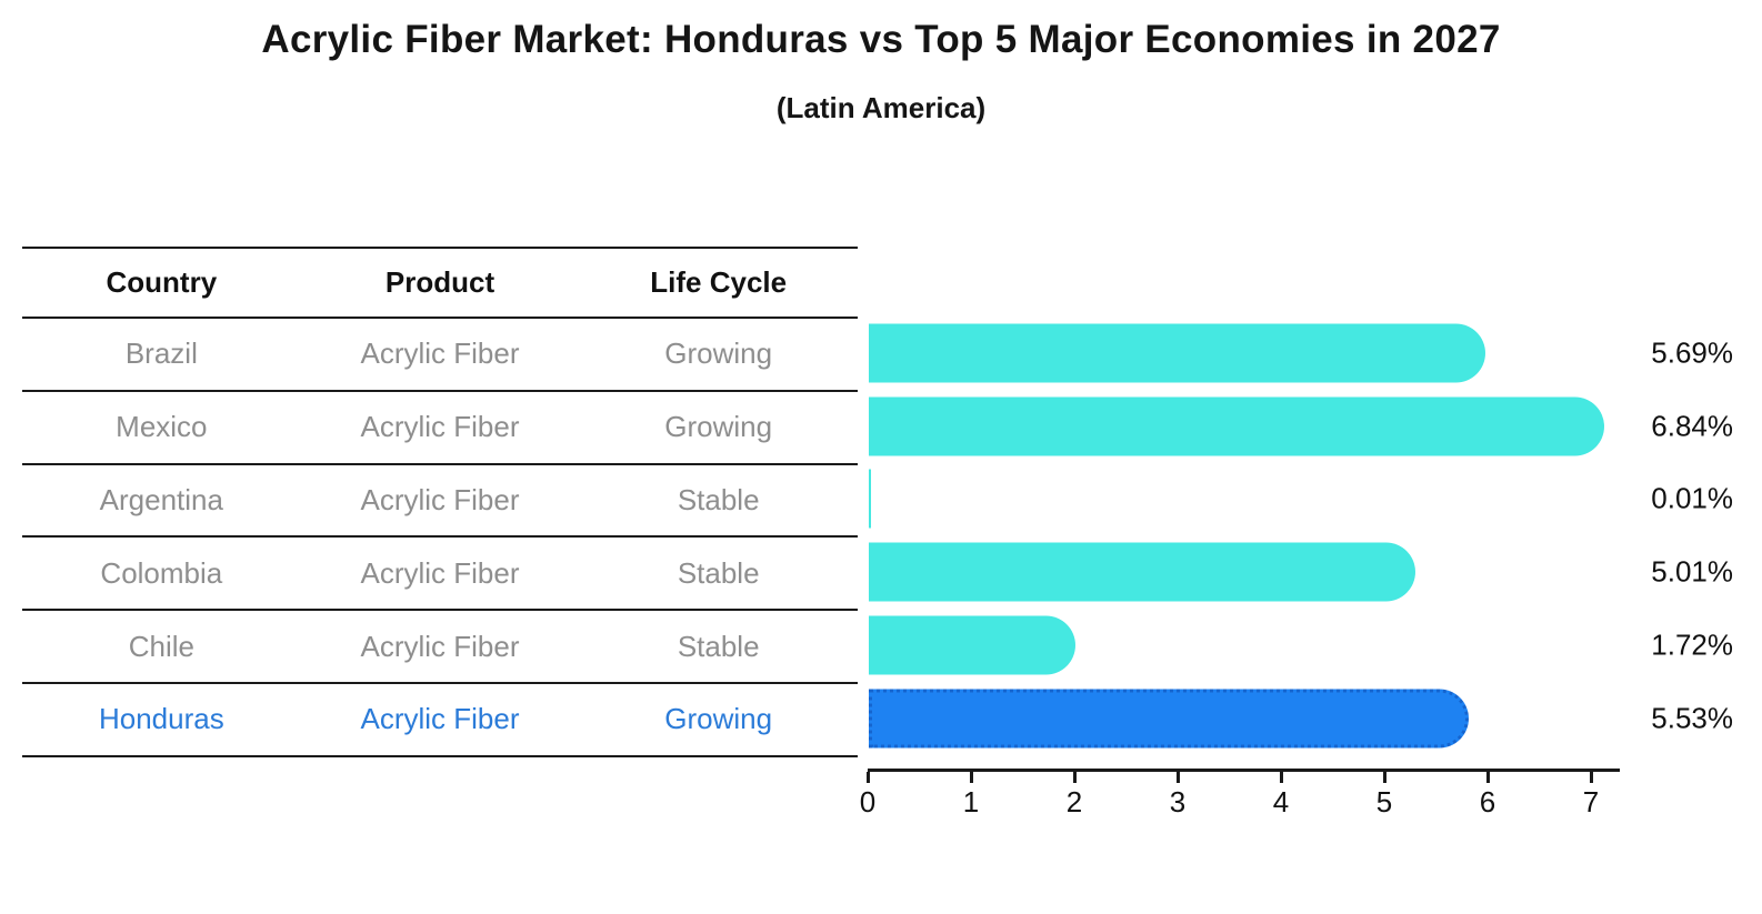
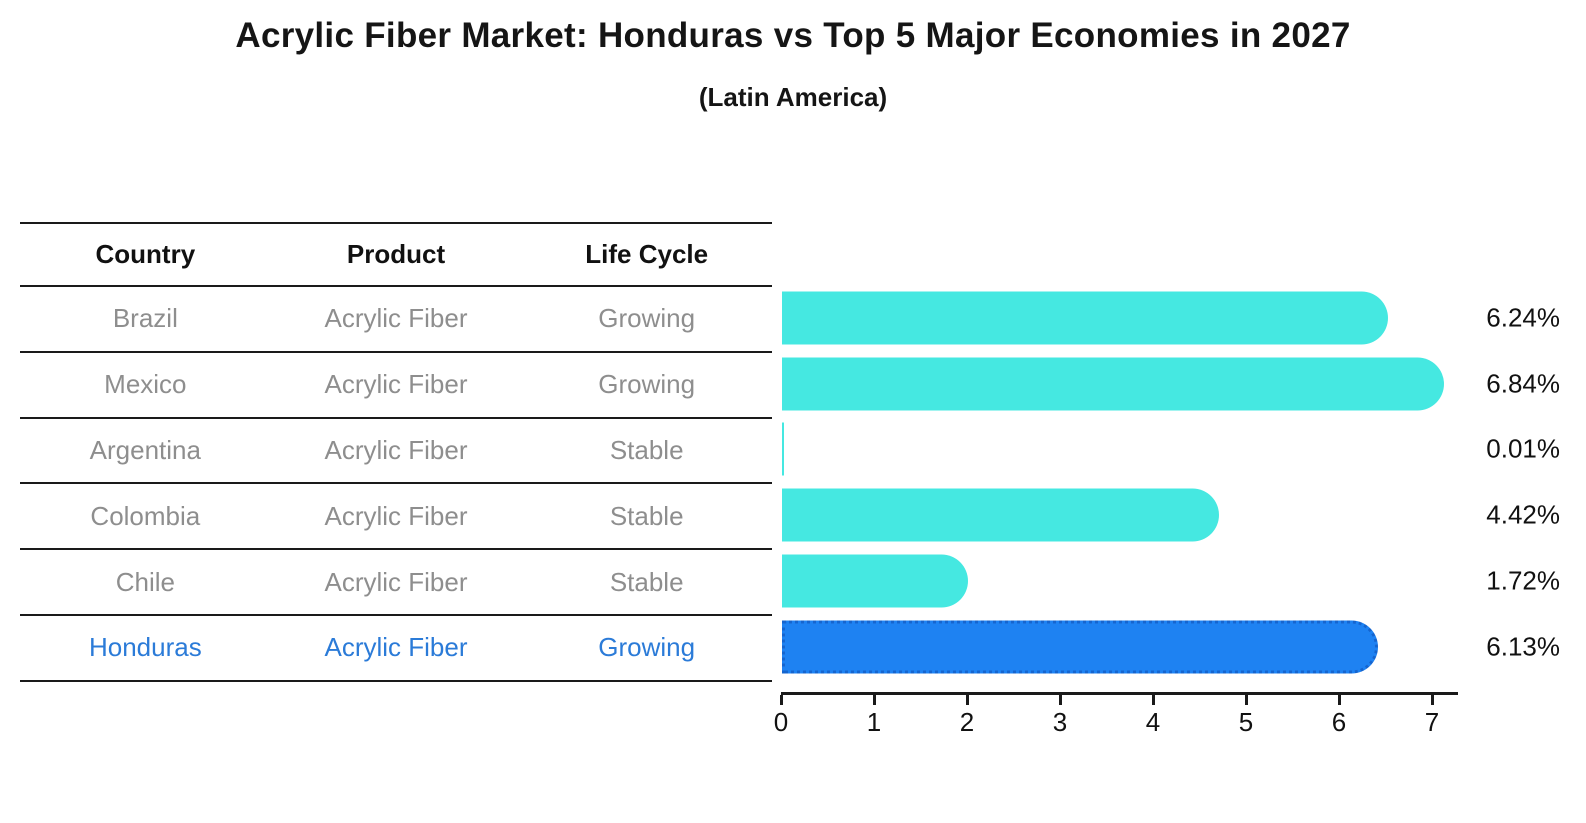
Brazil: 5.69% -> 6.24%
Colombia: 5.01% -> 4.42%
Honduras: 5.53% -> 6.13%
